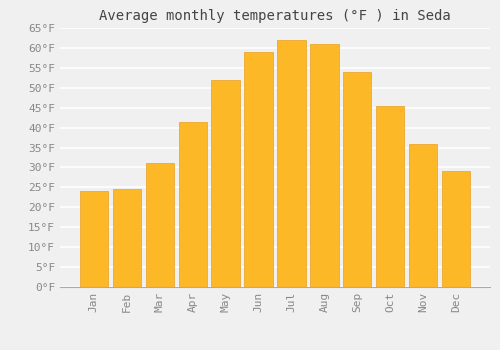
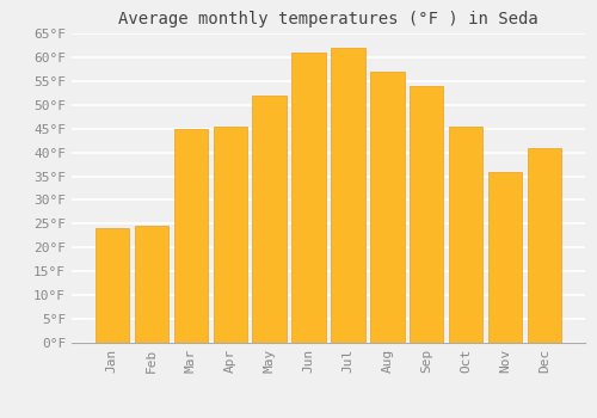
Mar: 31.0°F -> 45.0°F
Apr: 41.5°F -> 45.5°F
Jun: 59.0°F -> 61.0°F
Aug: 61.0°F -> 57.0°F
Dec: 29.0°F -> 41.0°F
